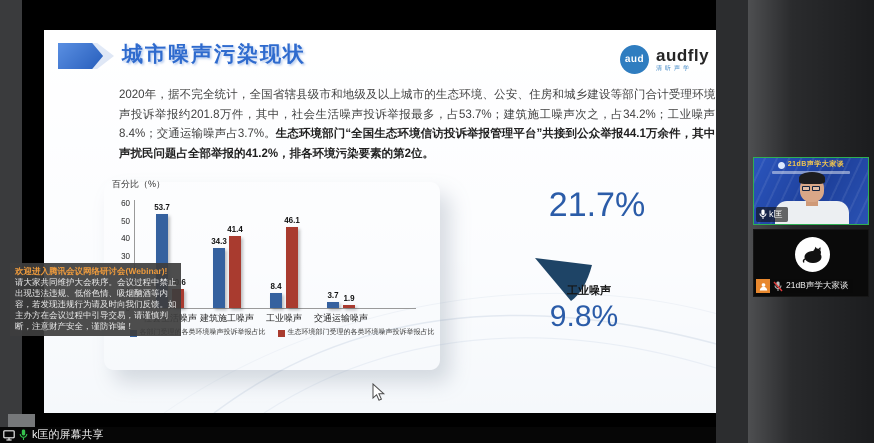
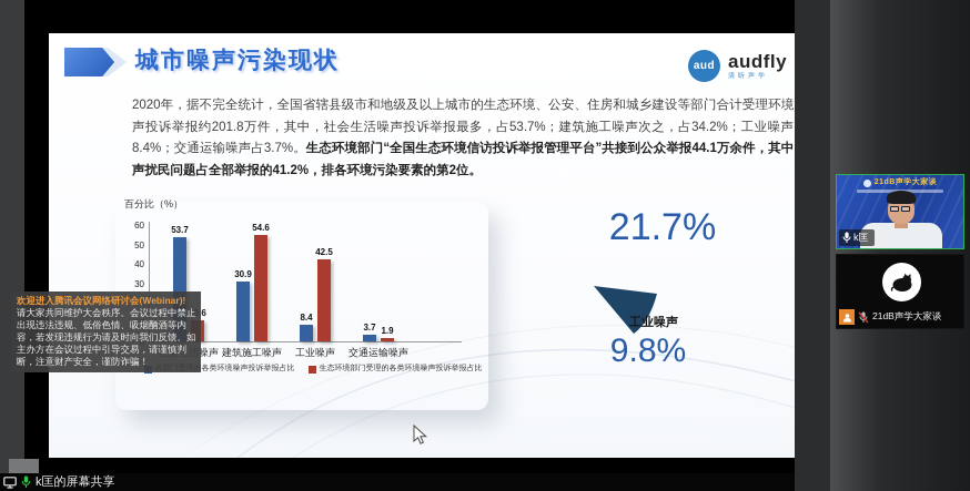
各部门受理的各类环境噪声投诉举报占比/建筑施工噪声: 34.3 -> 30.9
生态环境部门受理的各类环境噪声投诉举报占比/建筑施工噪声: 41.4 -> 54.6
生态环境部门受理的各类环境噪声投诉举报占比/工业噪声: 46.1 -> 42.5
